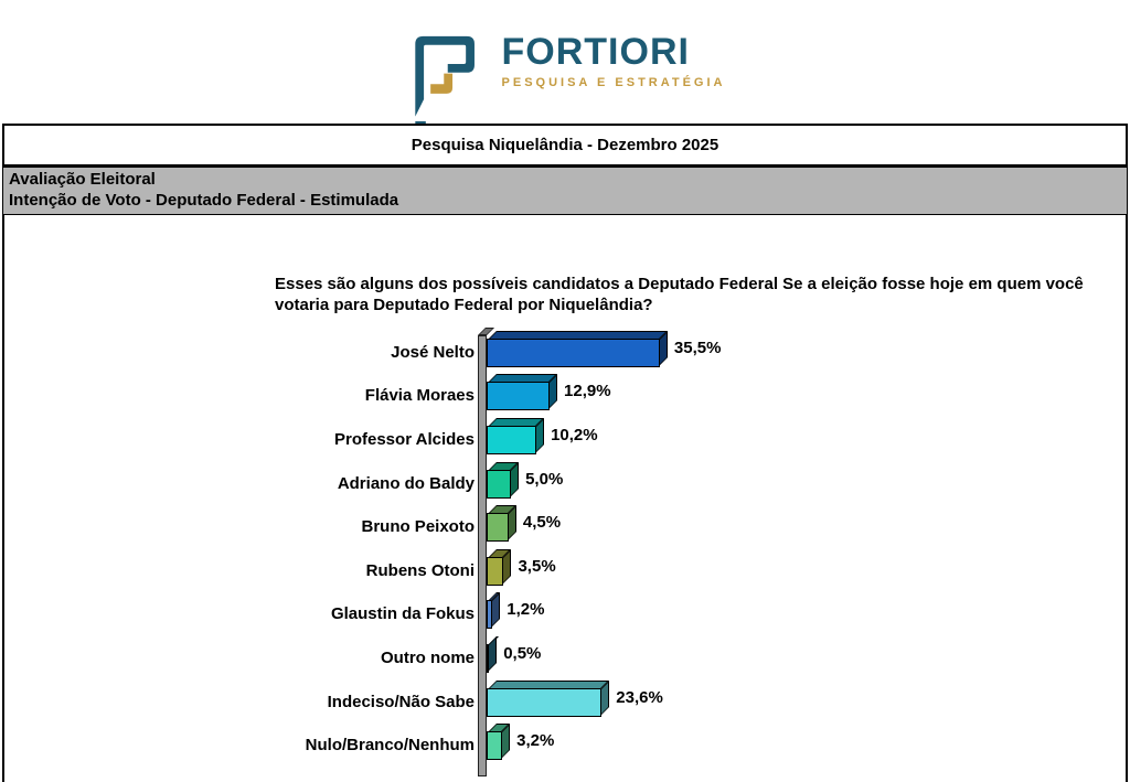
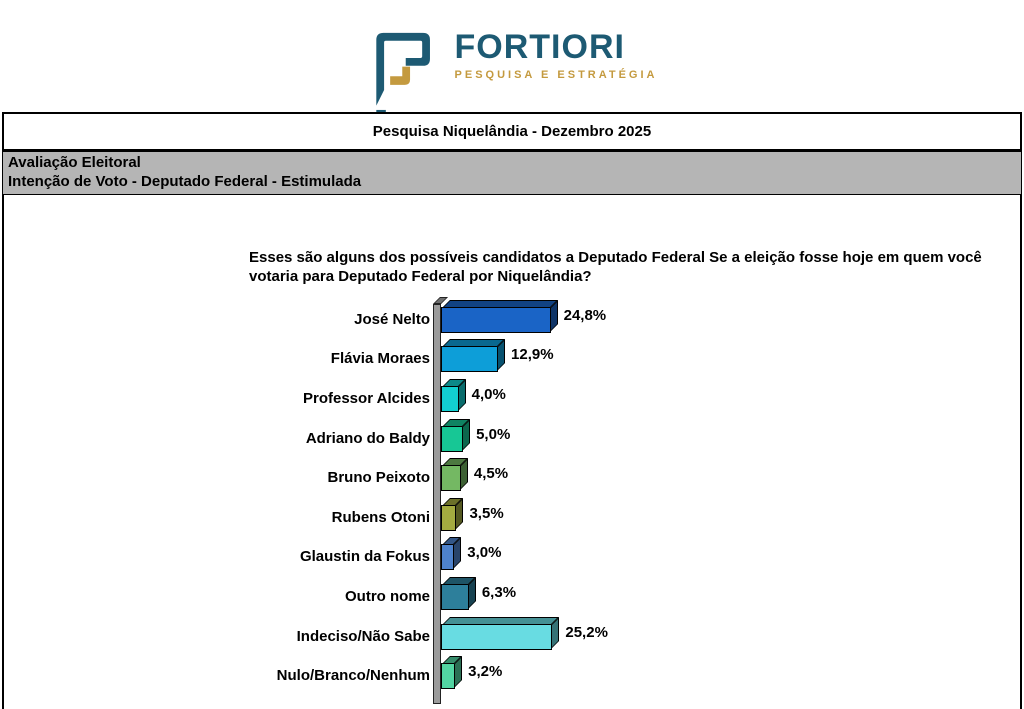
José Nelto: 35,5% -> 24,8%
Professor Alcides: 10,2% -> 4,0%
Glaustin da Fokus: 1,2% -> 3,0%
Outro nome: 0,5% -> 6,3%
Indeciso/Não Sabe: 23,6% -> 25,2%
